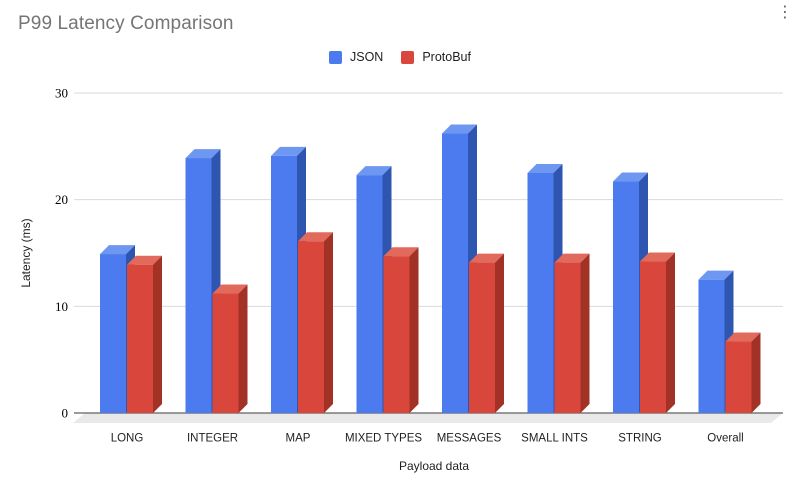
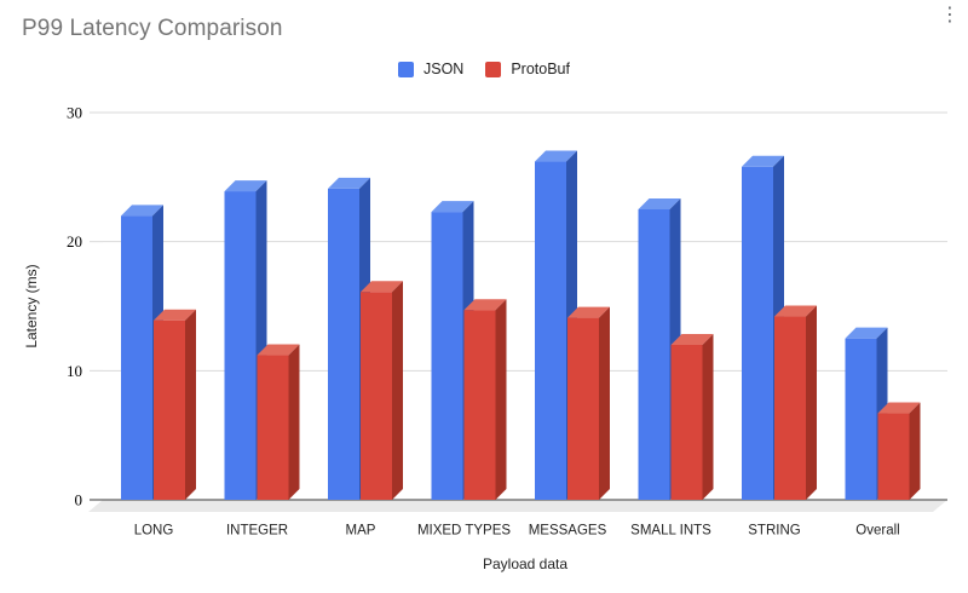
JSON/LONG: 14.9 -> 22.0
ProtoBuf/SMALL INTS: 14.1 -> 12.0
JSON/STRING: 21.7 -> 25.8
